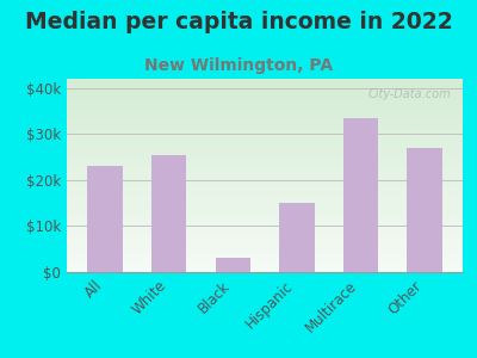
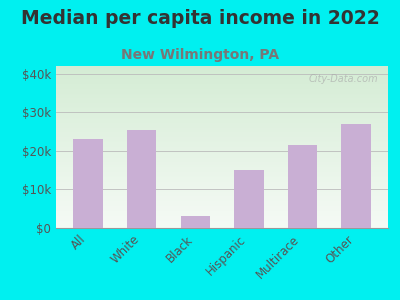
Multirace: $33.5k -> $21.5k
